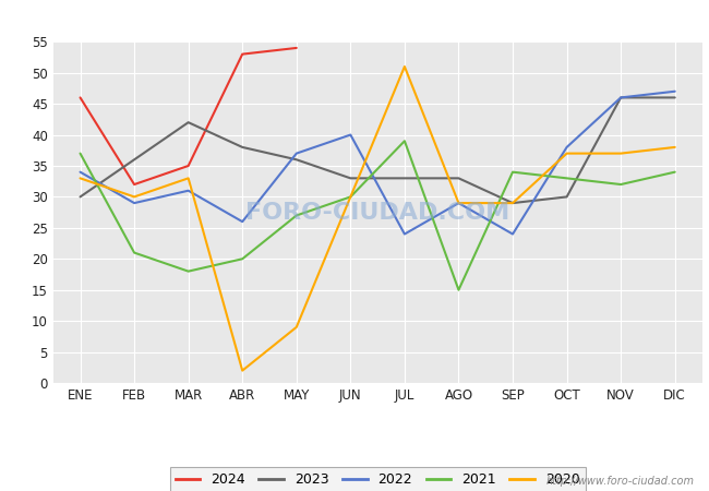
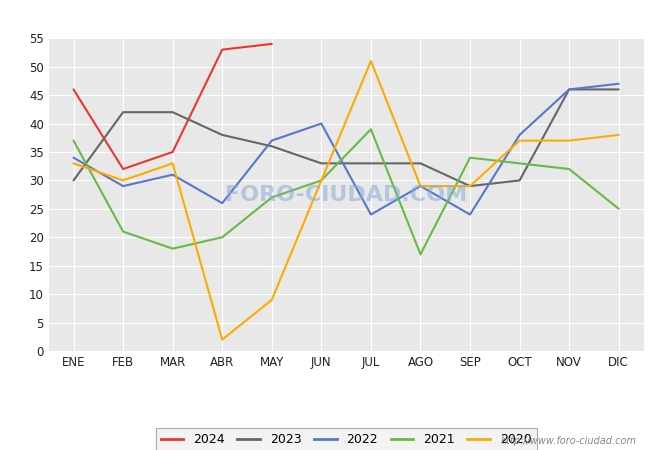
2023/FEB: 36 -> 42
2021/AGO: 15 -> 17
2021/DIC: 34 -> 25
